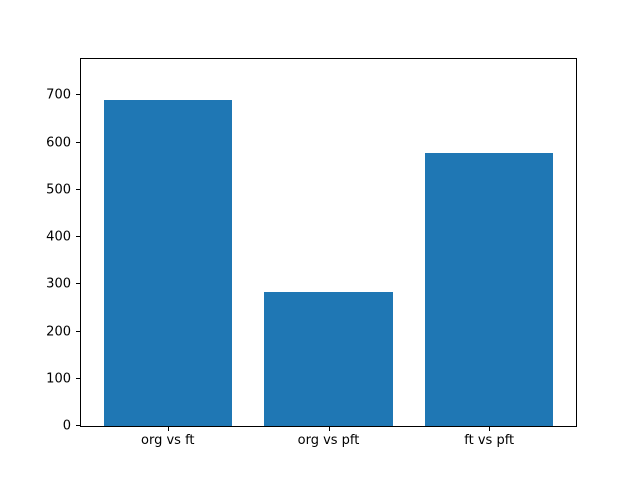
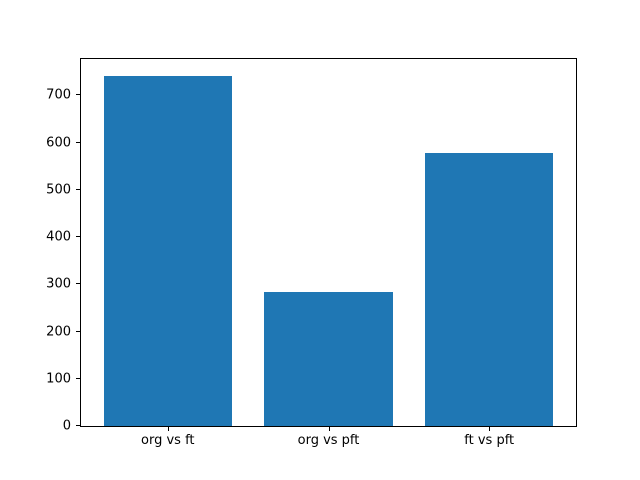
org vs ft: 690 -> 740
